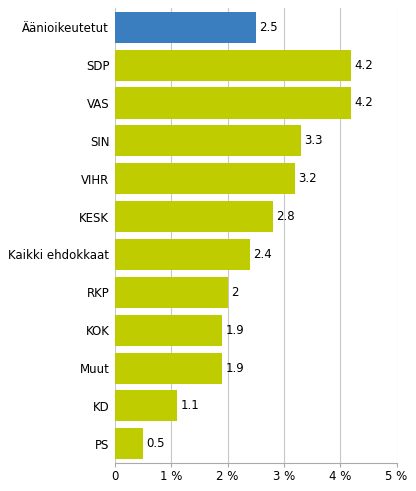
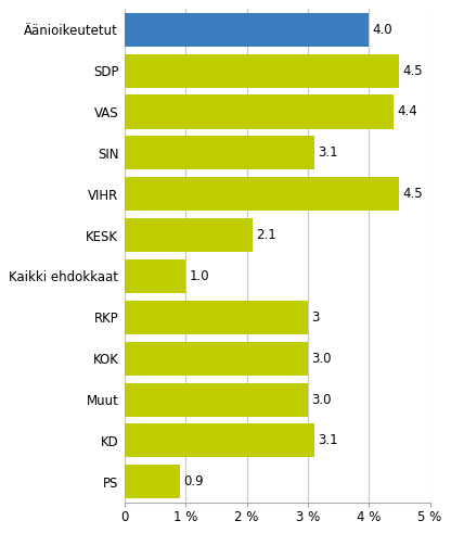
Äänioikeutetut: 2.5 -> 4.0
SDP: 4.2 -> 4.5
VAS: 4.2 -> 4.4
SIN: 3.3 -> 3.1
VIHR: 3.2 -> 4.5
KESK: 2.8 -> 2.1
Kaikki ehdokkaat: 2.4 -> 1.0
RKP: 2 -> 3
KOK: 1.9 -> 3.0
Muut: 1.9 -> 3.0
KD: 1.1 -> 3.1
PS: 0.5 -> 0.9
